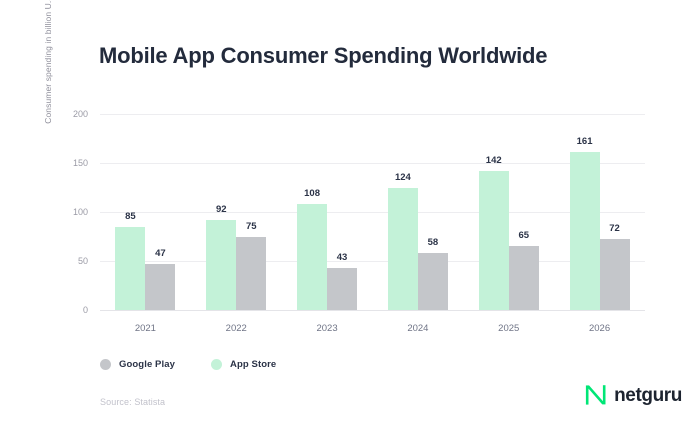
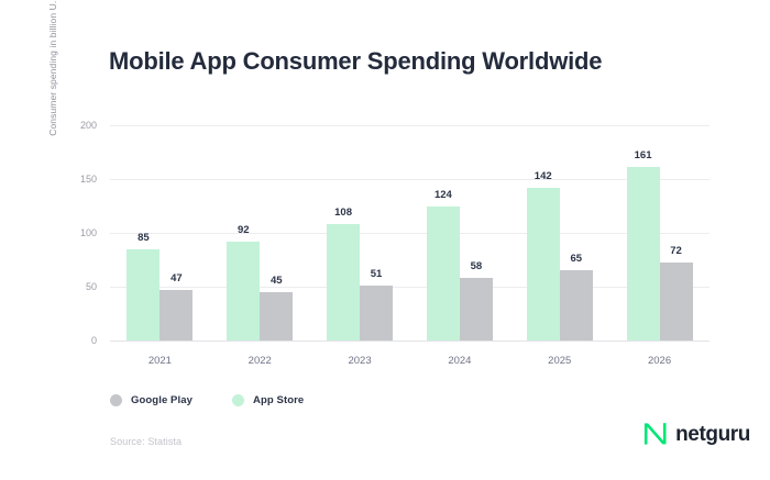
Google Play/2022: 75 -> 45
Google Play/2023: 43 -> 51
